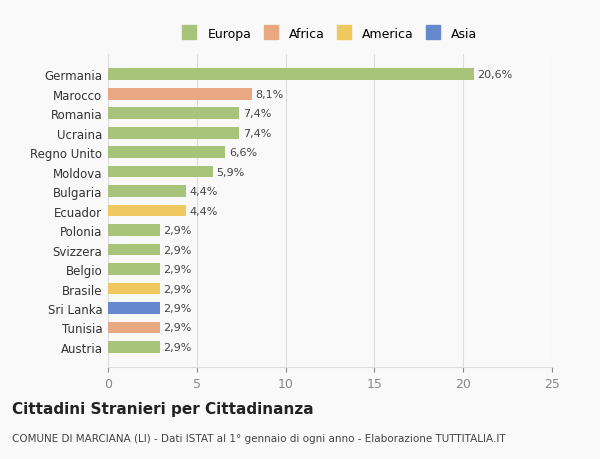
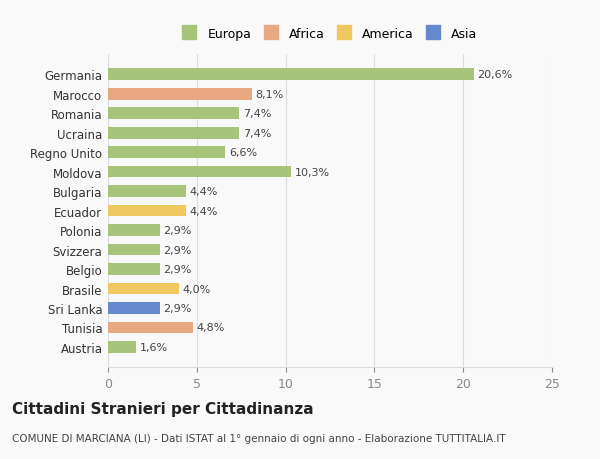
Moldova: 5,9% -> 10,3%
Brasile: 2,9% -> 4,0%
Tunisia: 2,9% -> 4,8%
Austria: 2,9% -> 1,6%
